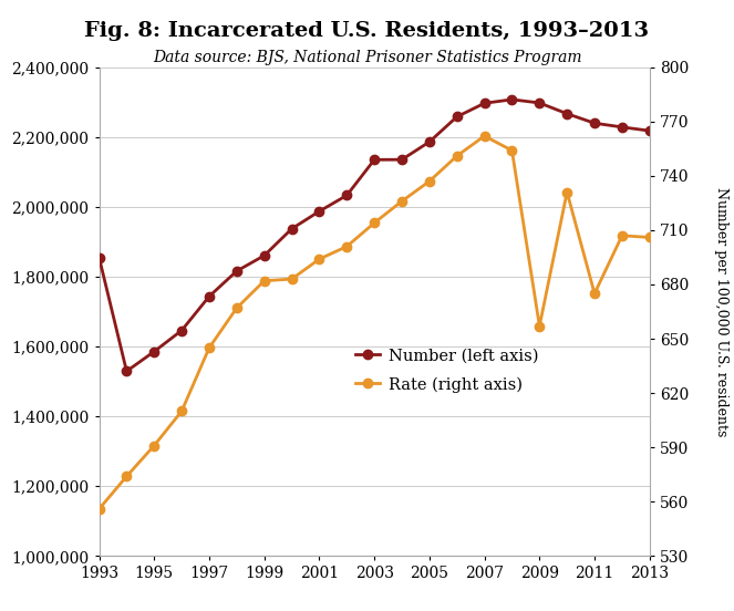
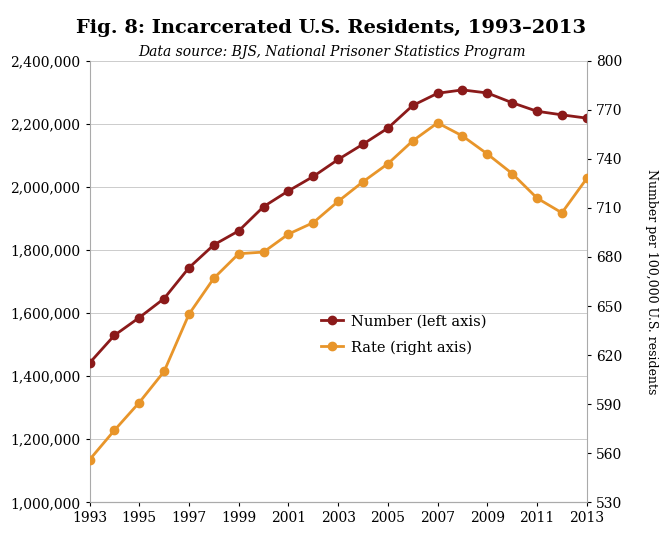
Number (left axis)/1993: 1,855,000 -> 1,442,000
Number (left axis)/2003: 2,135,000 -> 2,087,000
Rate (right axis)/2009: 657 -> 743
Rate (right axis)/2011: 675 -> 716
Rate (right axis)/2013: 706 -> 728
